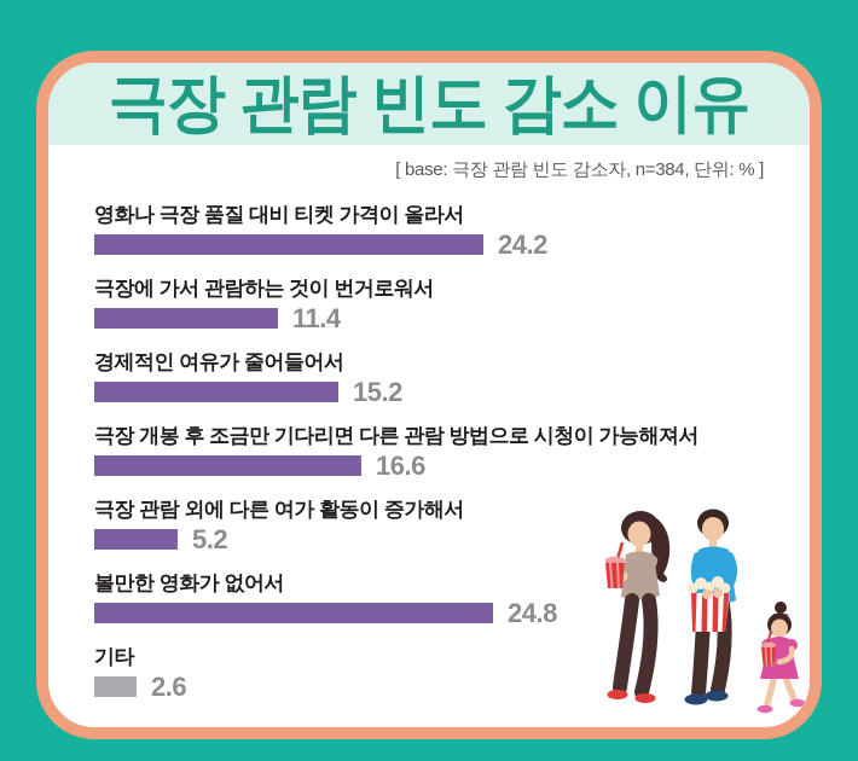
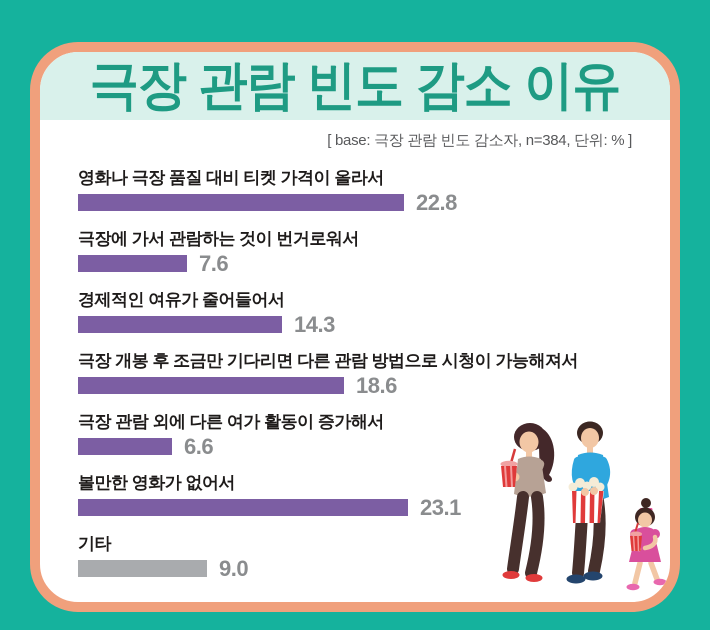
영화나 극장 품질 대비 티켓 가격이 올라서: 24.2 -> 22.8
극장에 가서 관람하는 것이 번거로워서: 11.4 -> 7.6
경제적인 여유가 줄어들어서: 15.2 -> 14.3
극장 개봉 후 조금만 기다리면 다른 관람 방법으로 시청이 가능해져서: 16.6 -> 18.6
극장 관람 외에 다른 여가 활동이 증가해서: 5.2 -> 6.6
볼만한 영화가 없어서: 24.8 -> 23.1
기타: 2.6 -> 9.0
